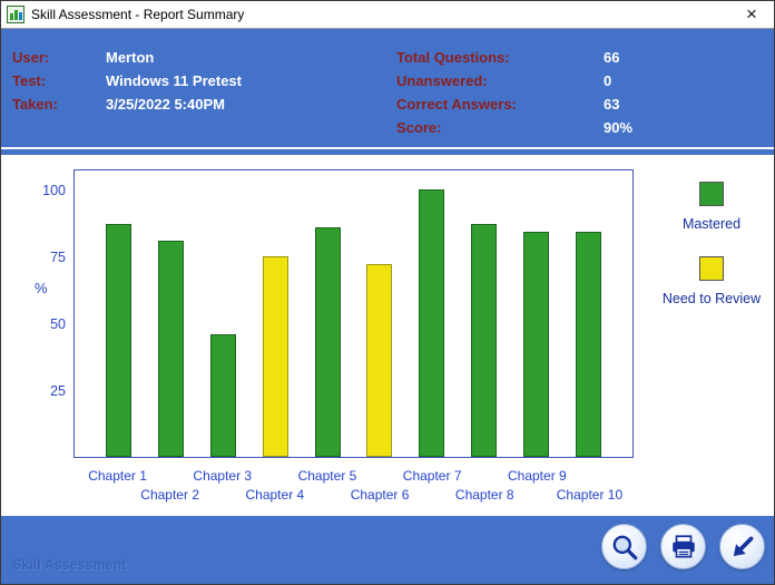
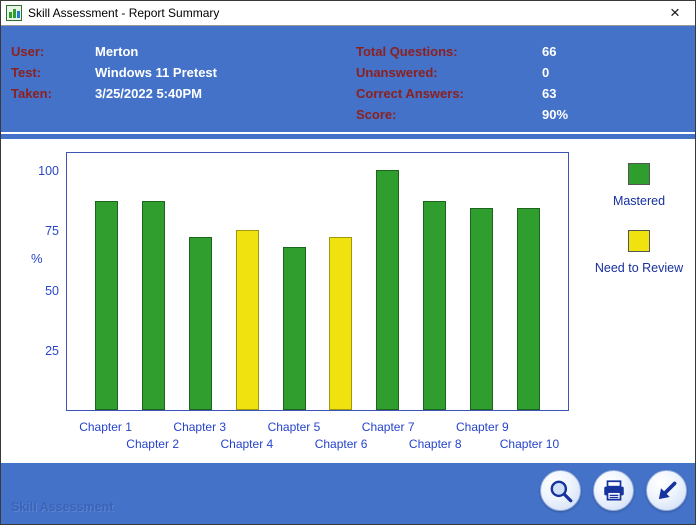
Chapter 2: 81 -> 87
Chapter 3: 46 -> 72
Chapter 5: 86 -> 68
